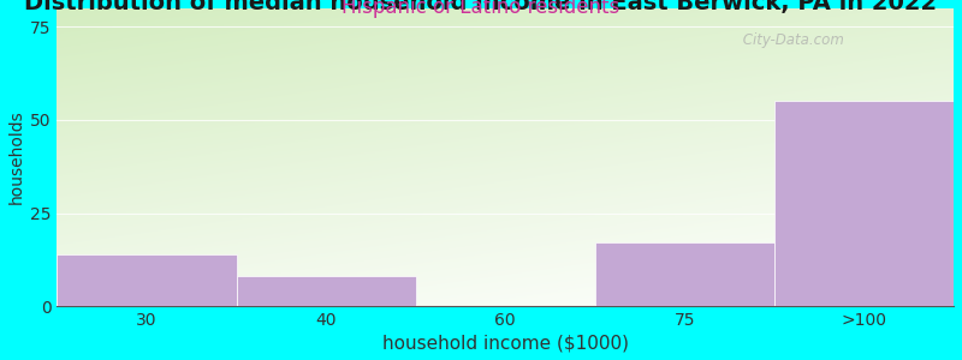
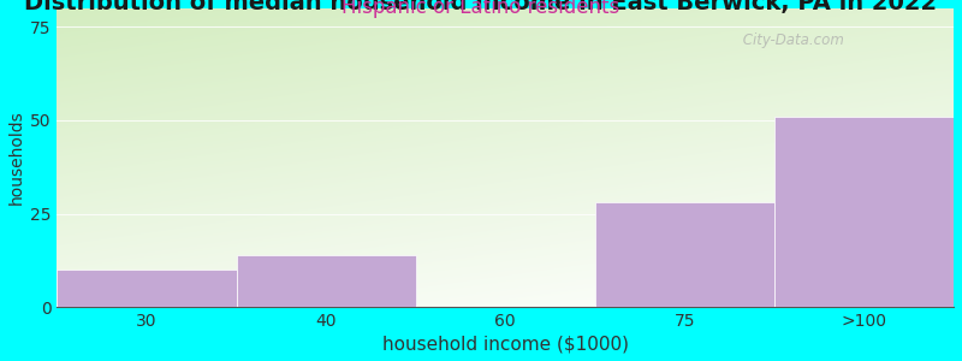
30: 14 -> 10
40: 8 -> 14
75: 17 -> 28
>100: 55 -> 51
